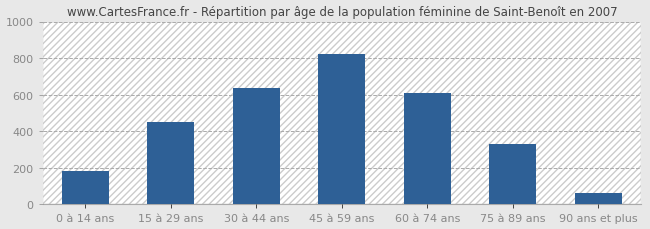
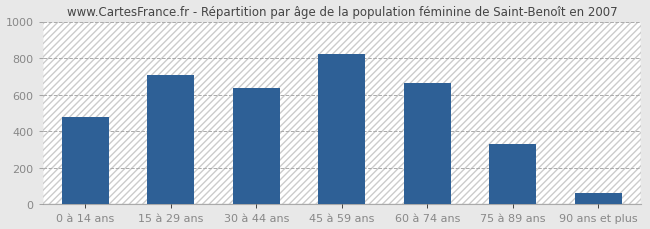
0 à 14 ans: 180 -> 480
15 à 29 ans: 450 -> 710
60 à 74 ans: 610 -> 660
